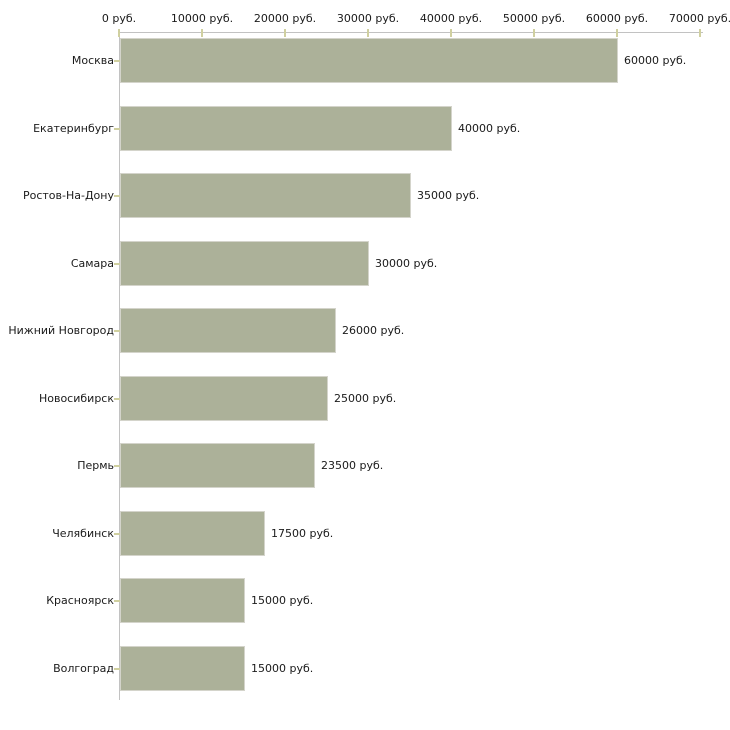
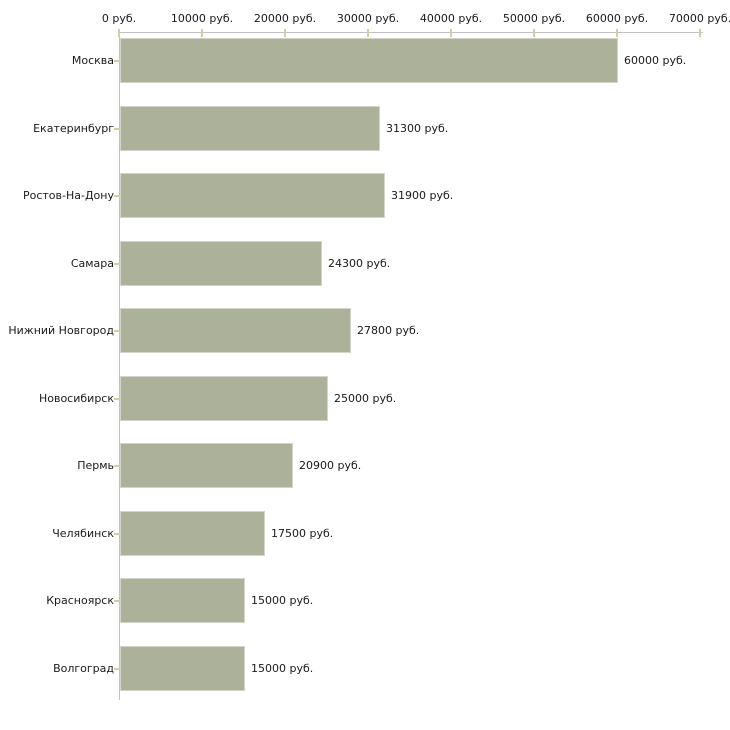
Екатеринбург: 40000 -> 31300
Ростов-На-Дону: 35000 -> 31900
Самара: 30000 -> 24300
Нижний Новгород: 26000 -> 27800
Пермь: 23500 -> 20900
